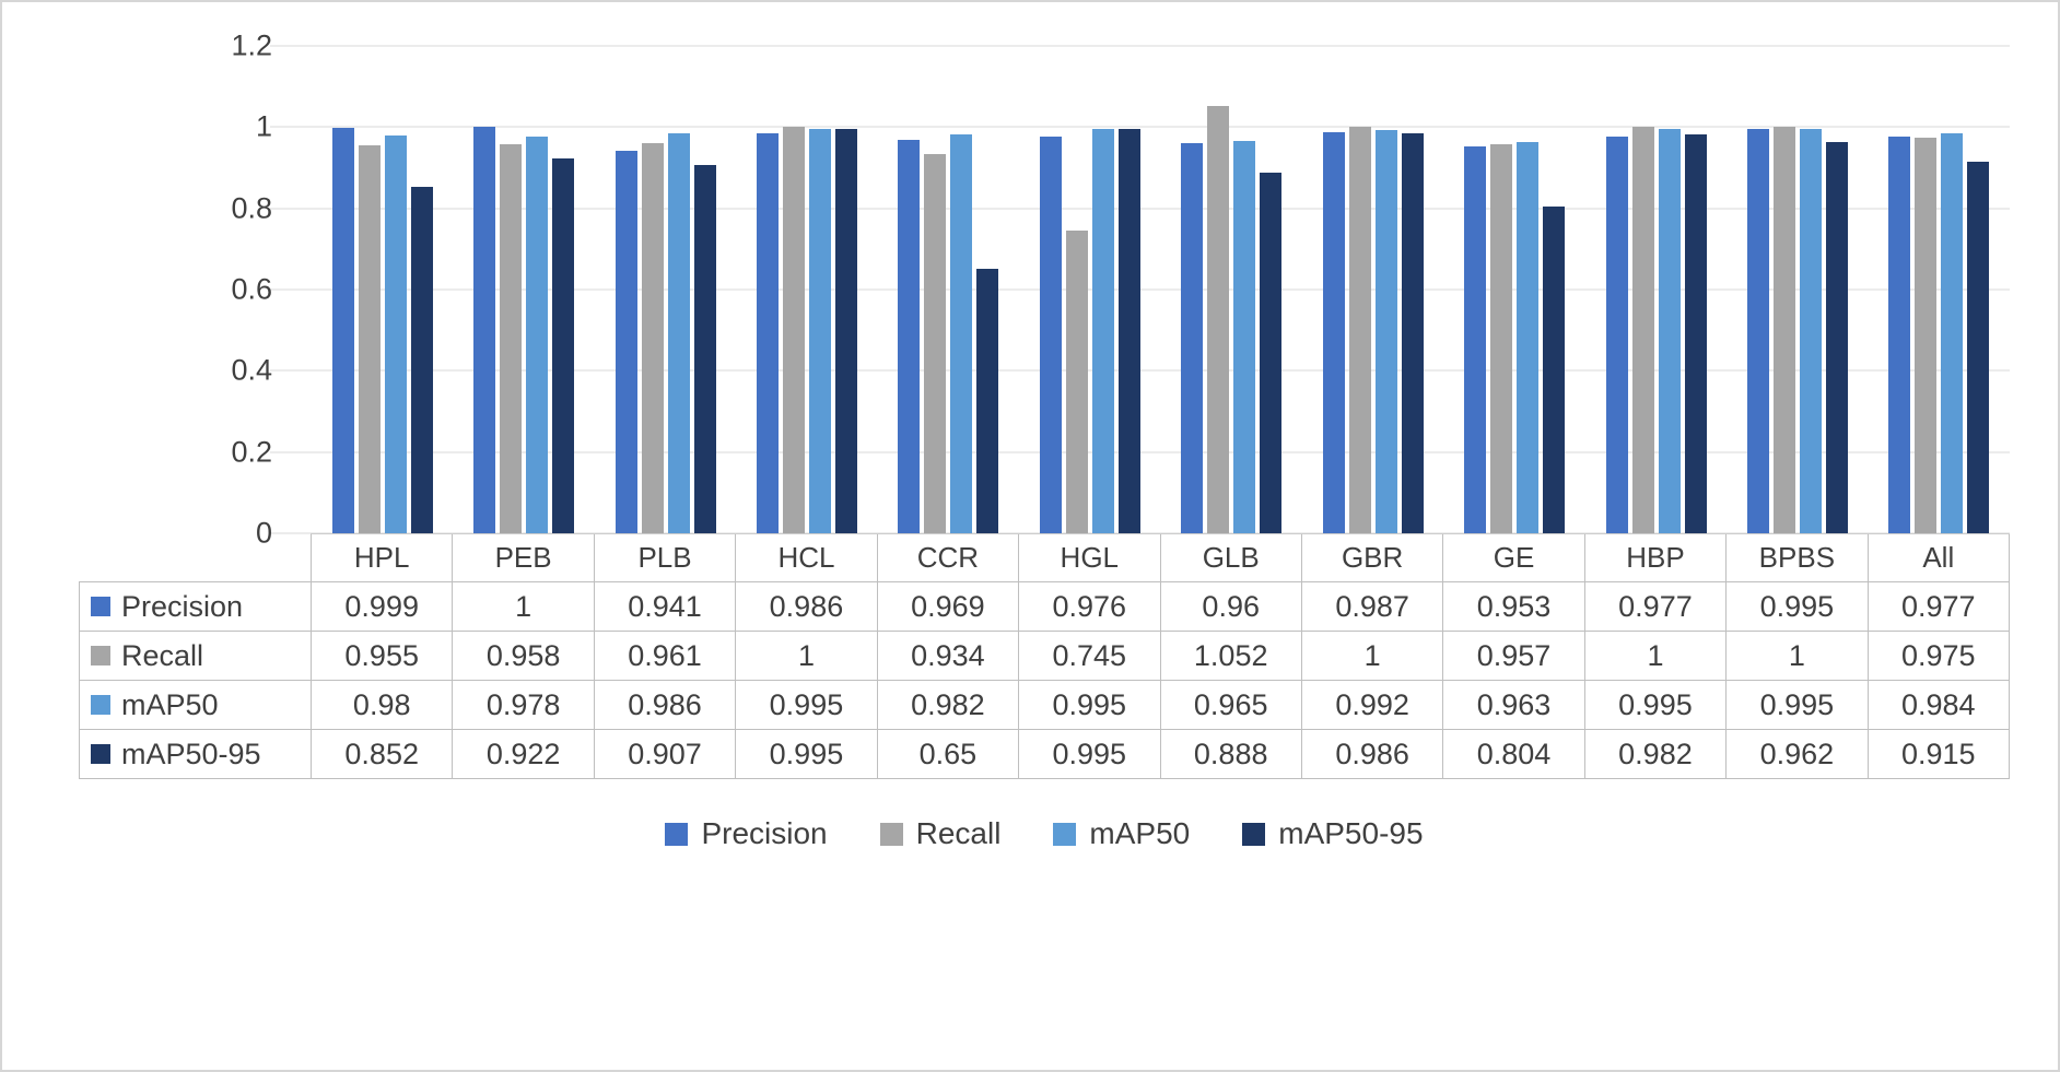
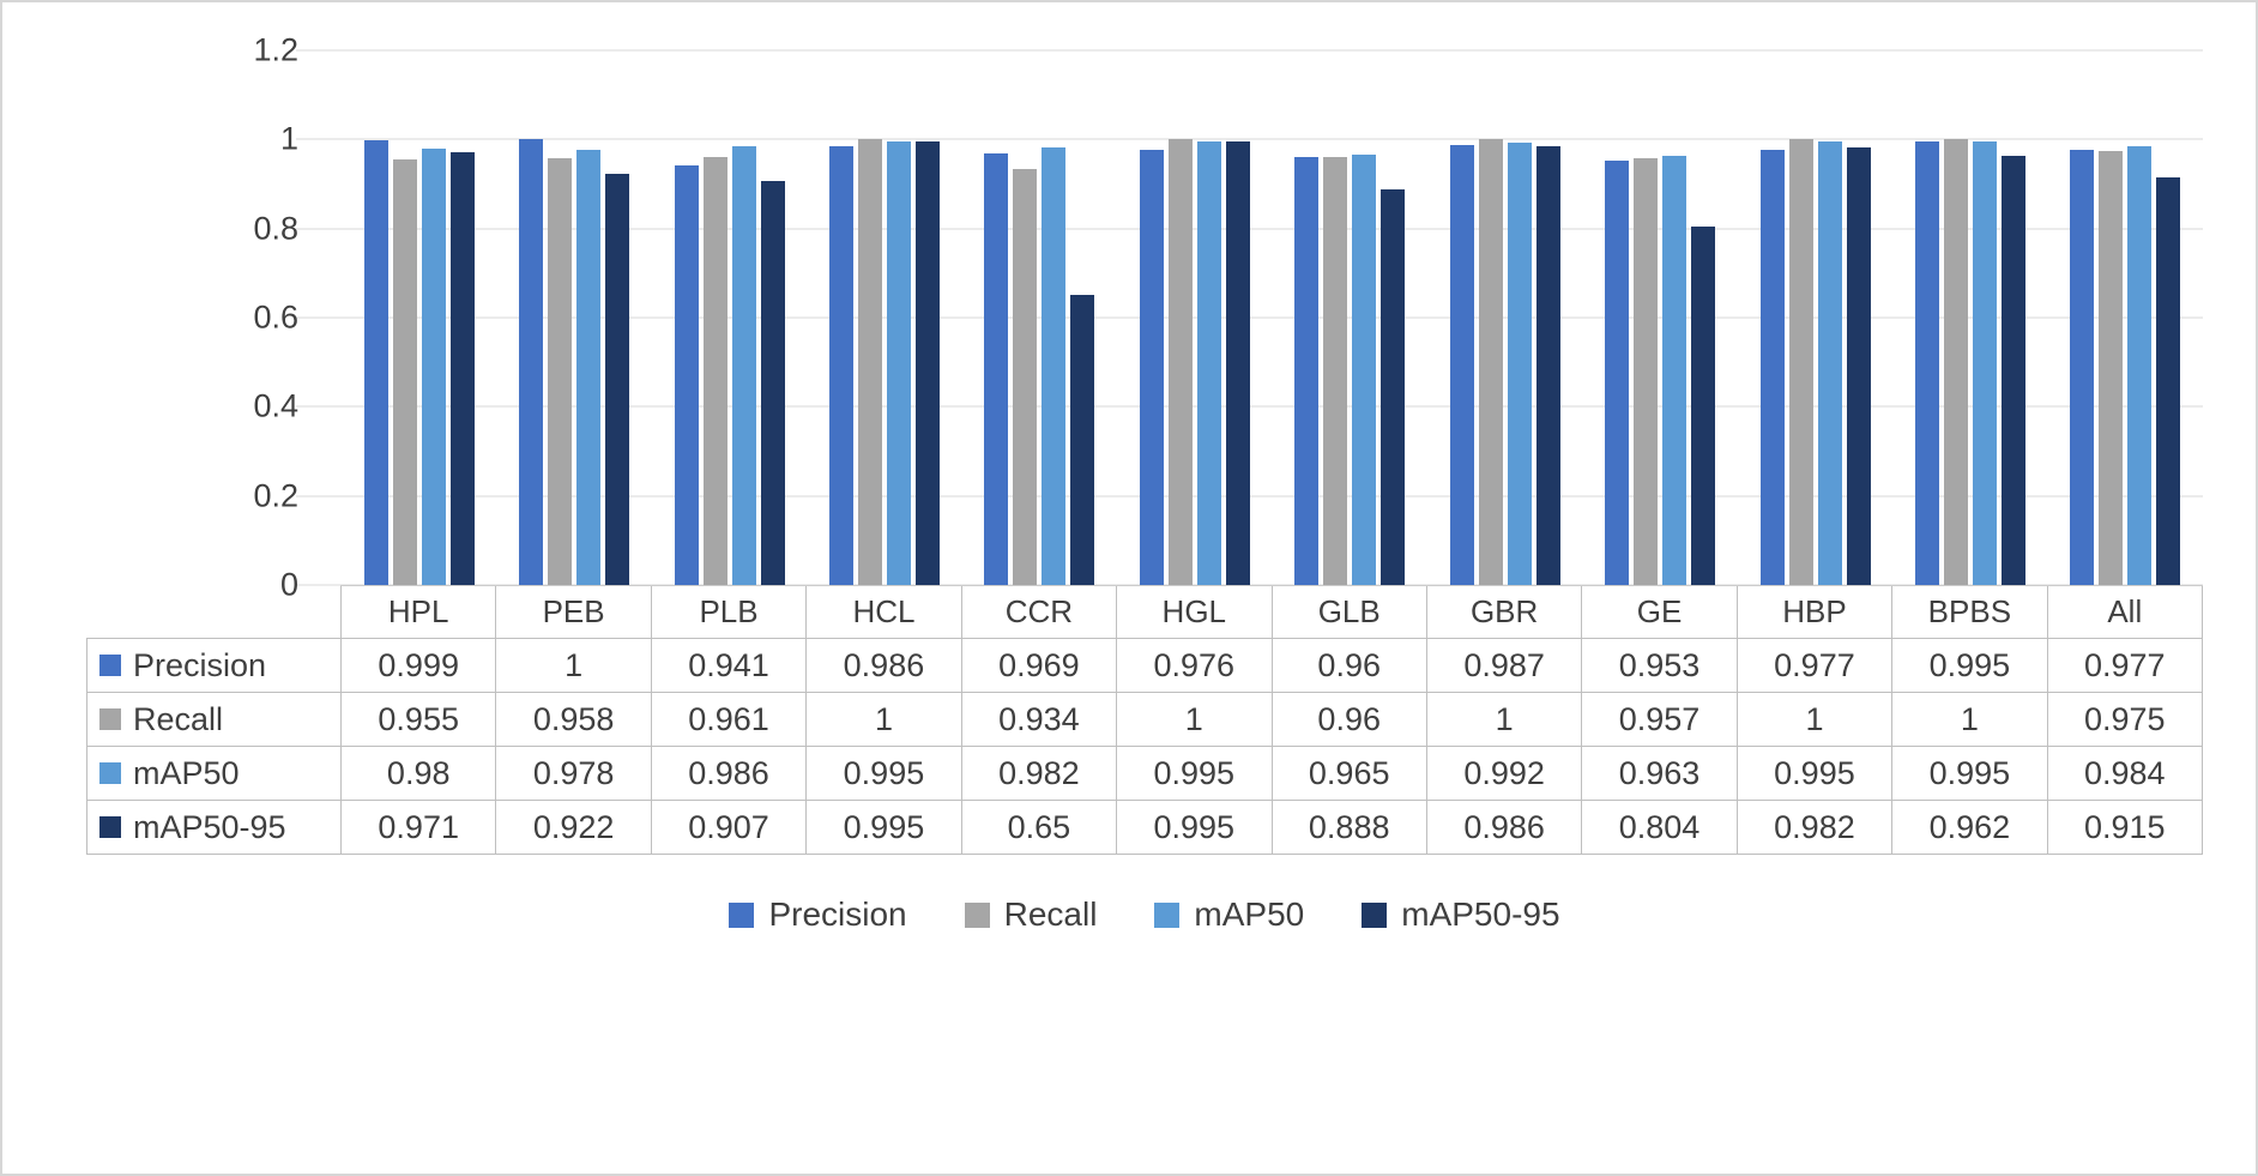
mAP50-95/HPL: 0.852 -> 0.971
Recall/HGL: 0.745 -> 1
Recall/GLB: 1.052 -> 0.96
